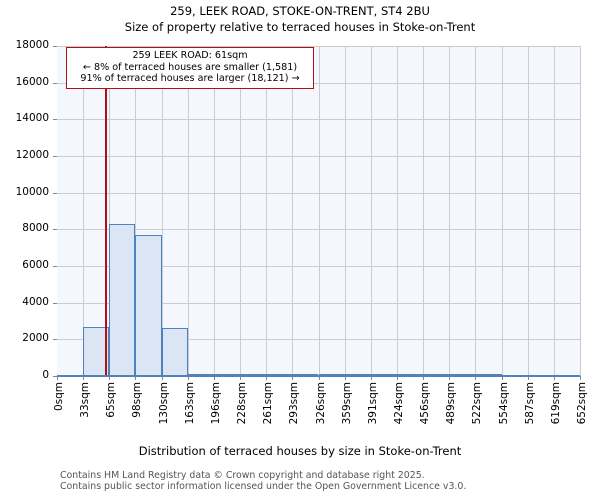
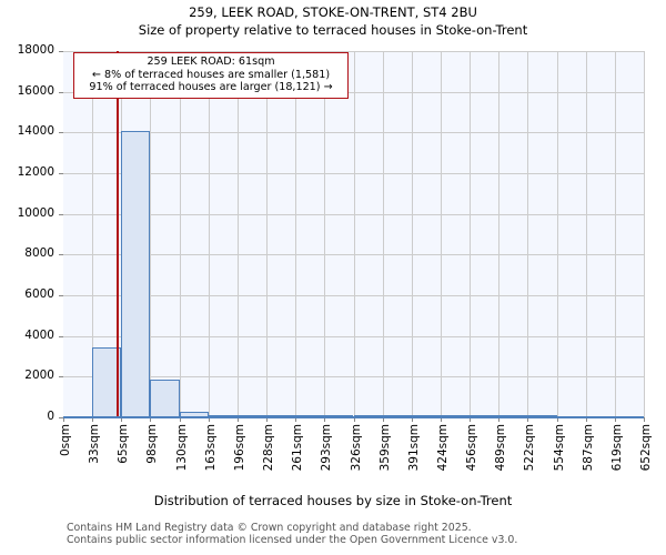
33sqm: 2700 -> 3400
65sqm: 8300 -> 14100
98sqm: 7700 -> 1800
130sqm: 2600 -> 300
